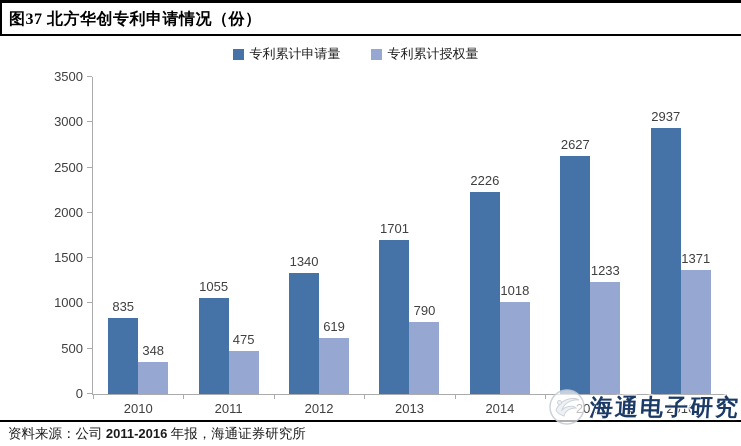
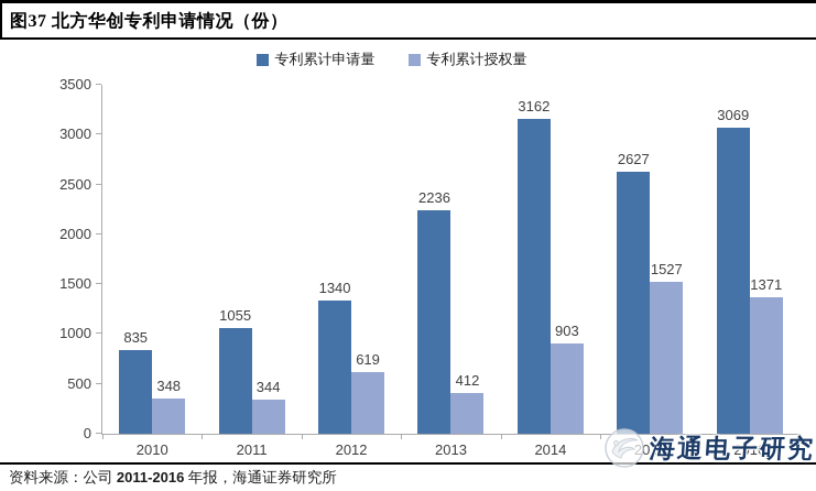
专利累计授权量/2011: 475 -> 344
专利累计申请量/2013: 1701 -> 2236
专利累计授权量/2013: 790 -> 412
专利累计申请量/2014: 2226 -> 3162
专利累计授权量/2014: 1018 -> 903
专利累计授权量/2015: 1233 -> 1527
专利累计申请量/2016: 2937 -> 3069
